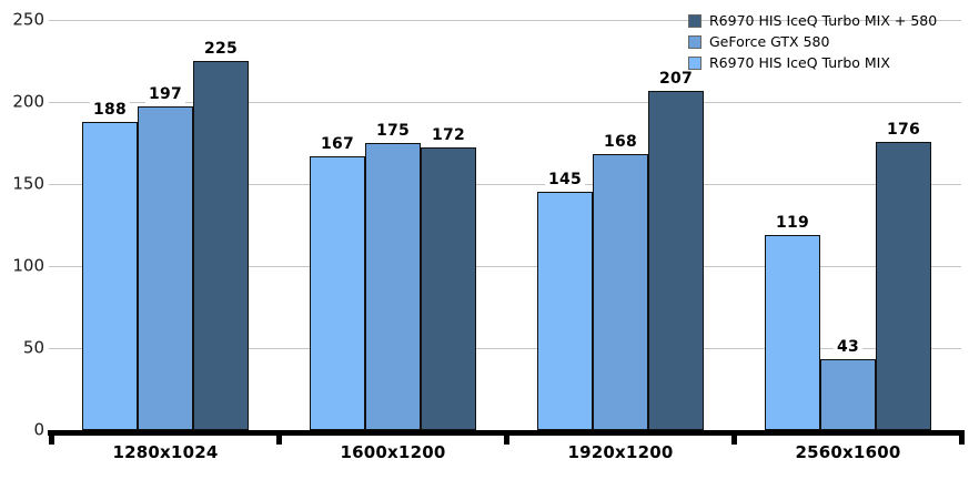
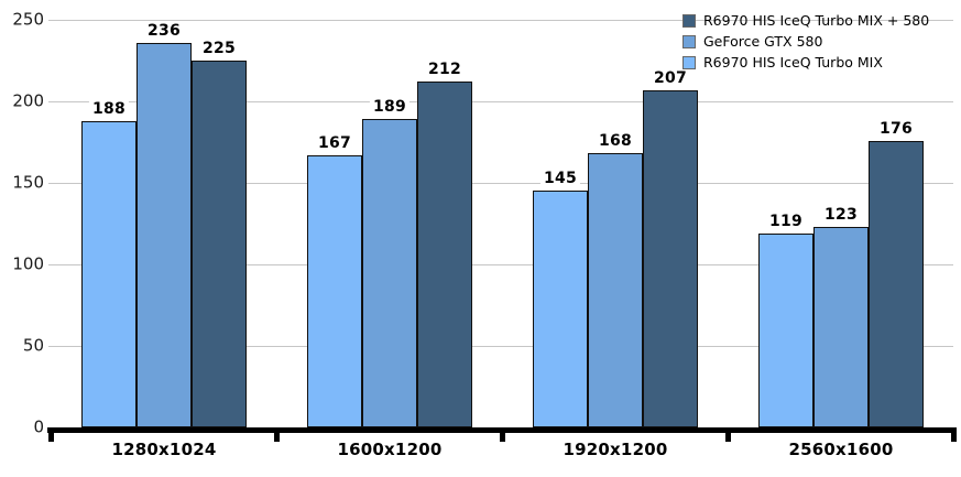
GeForce GTX 580/1280x1024: 197 -> 236
GeForce GTX 580/1600x1200: 175 -> 189
R6970 HIS IceQ Turbo MIX + 580/1600x1200: 172 -> 212
GeForce GTX 580/2560x1600: 43 -> 123
